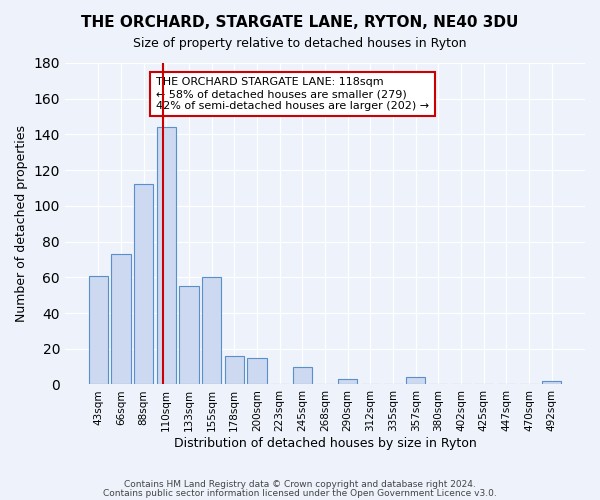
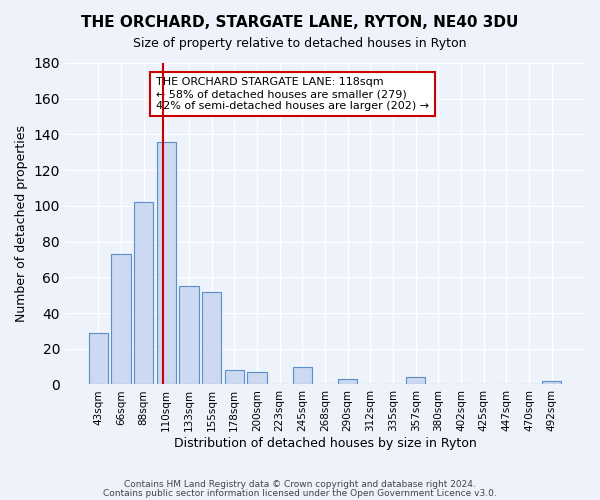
43sqm: 61 -> 29
88sqm: 112 -> 102
110sqm: 144 -> 136
155sqm: 60 -> 52
178sqm: 16 -> 8
200sqm: 15 -> 7
